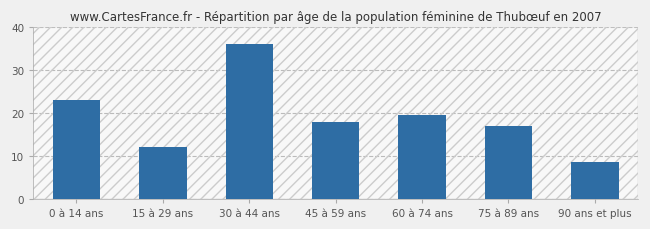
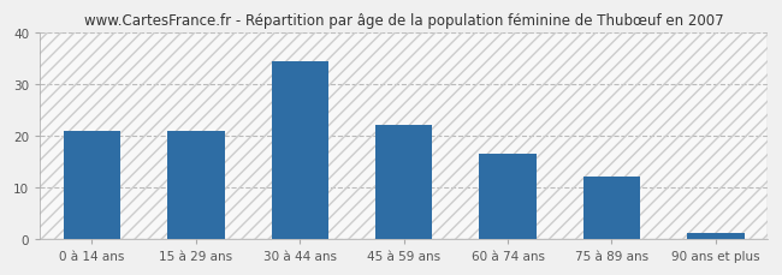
0 à 14 ans: 23.0 -> 21.0
15 à 29 ans: 12.0 -> 21.0
30 à 44 ans: 36.0 -> 34.5
45 à 59 ans: 18.0 -> 22.0
60 à 74 ans: 19.5 -> 16.5
75 à 89 ans: 17.0 -> 12.0
90 ans et plus: 8.5 -> 1.2
